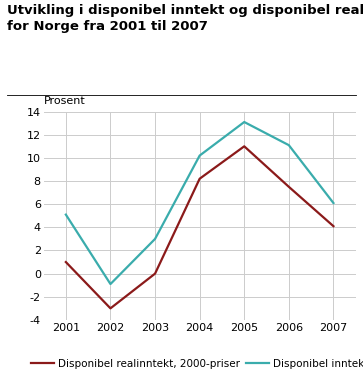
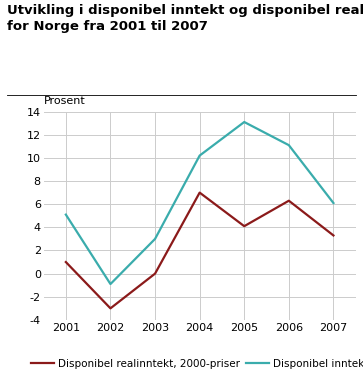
Disponibel realinntekt, 2000-priser/2004: 8.2 -> 7.0
Disponibel realinntekt, 2000-priser/2005: 11.0 -> 4.1
Disponibel realinntekt, 2000-priser/2006: 7.5 -> 6.3
Disponibel realinntekt, 2000-priser/2007: 4.1 -> 3.3
